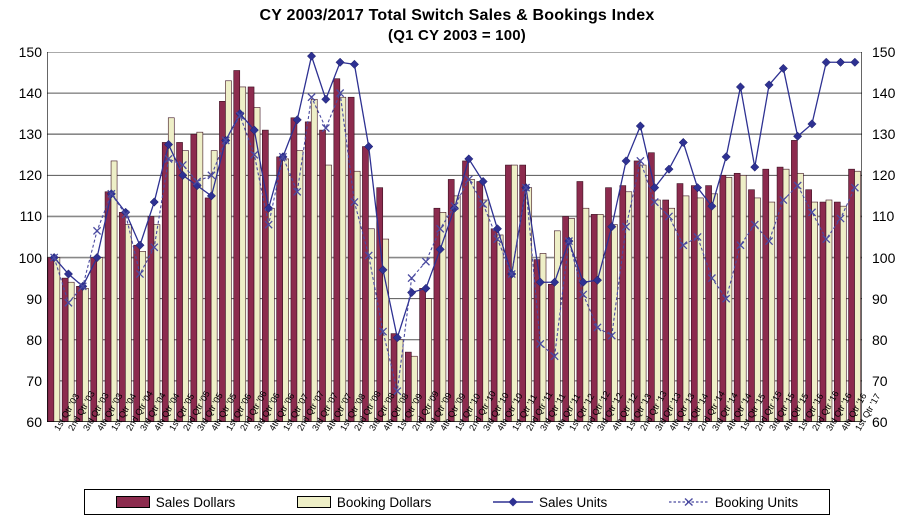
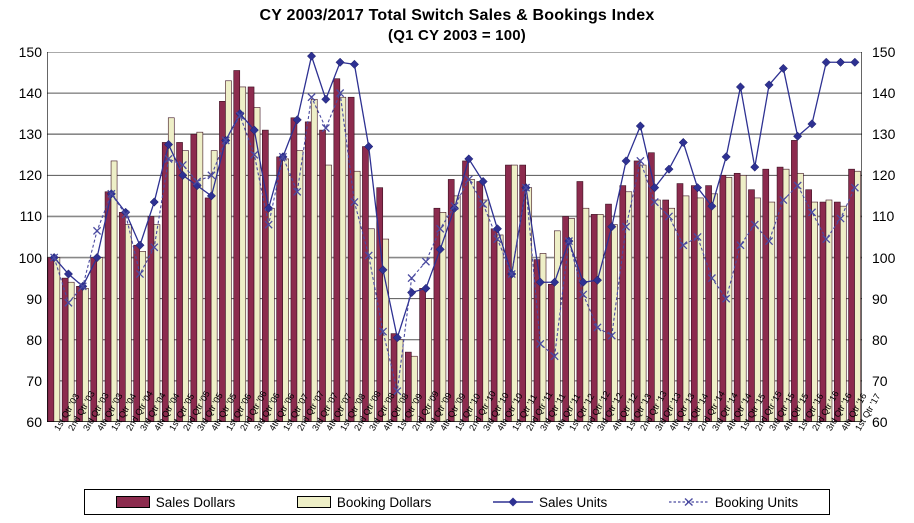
Sales Dollars/4th Qtr '12: 117 -> 113
